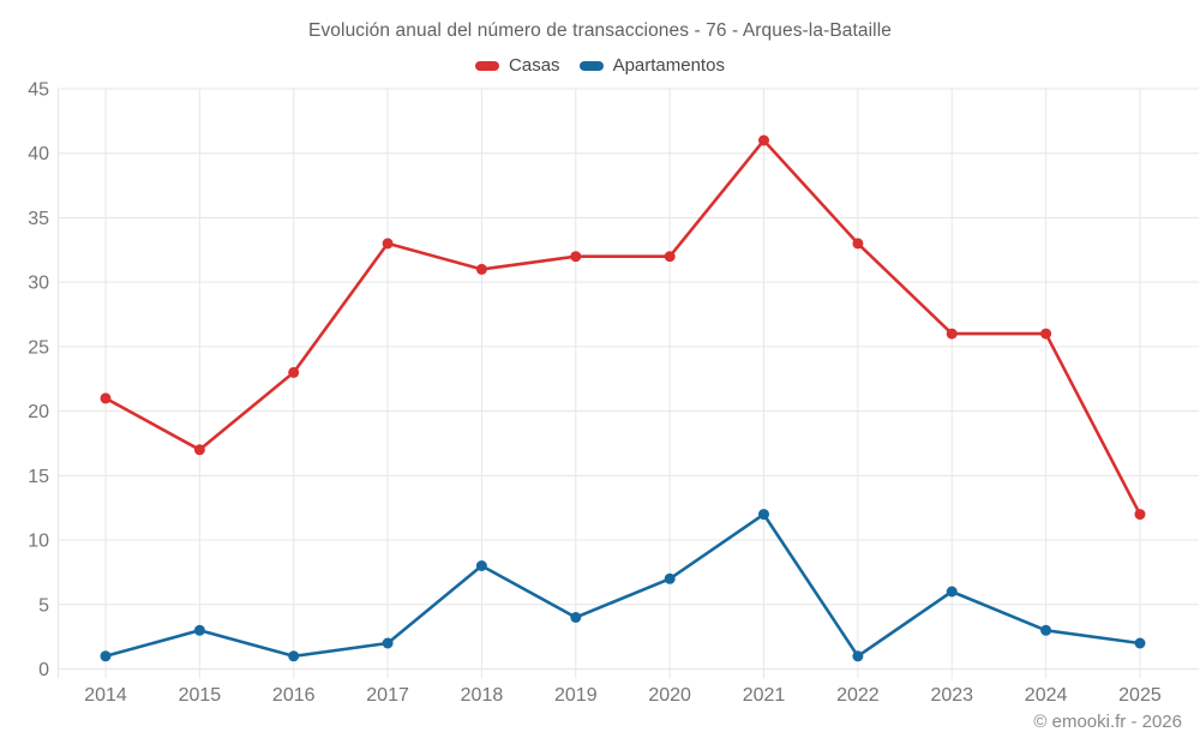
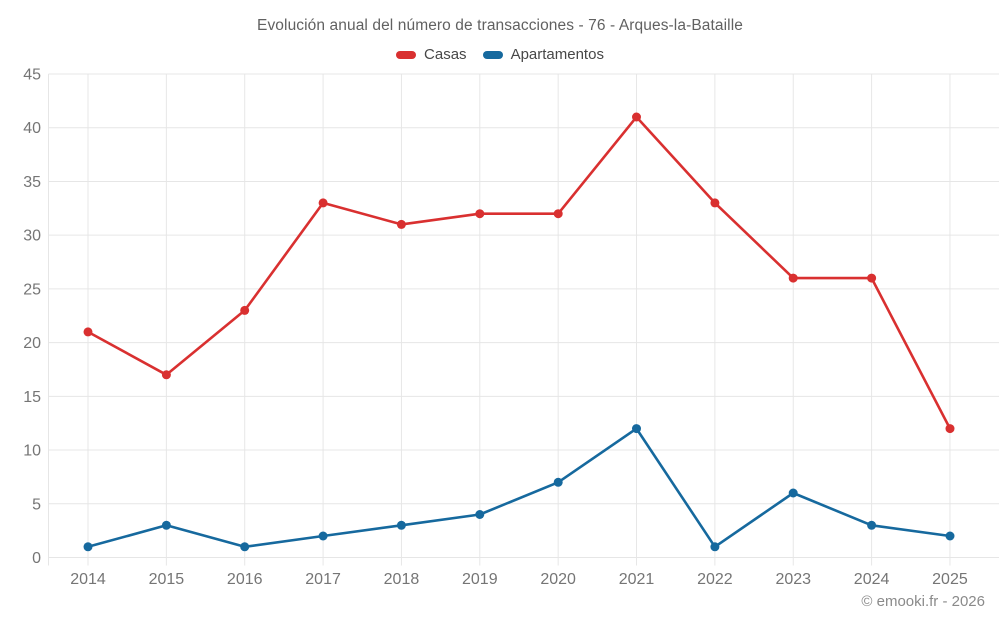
Apartamentos/2018: 8 -> 3
